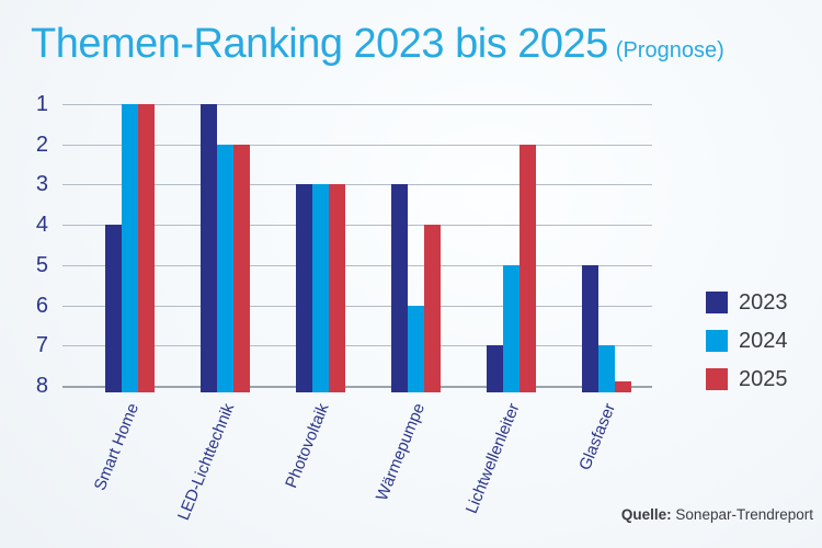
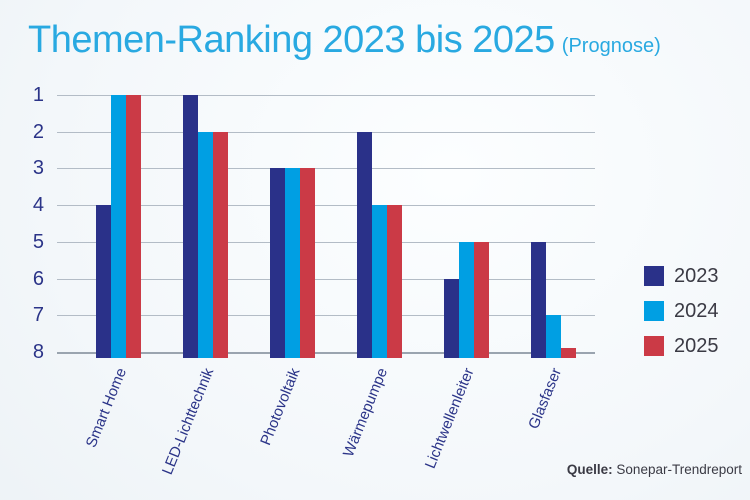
2023/Wärmepumpe: 3 -> 2
2024/Wärmepumpe: 6 -> 4
2023/Lichtwellenleiter: 7 -> 6
2025/Lichtwellenleiter: 2 -> 5
